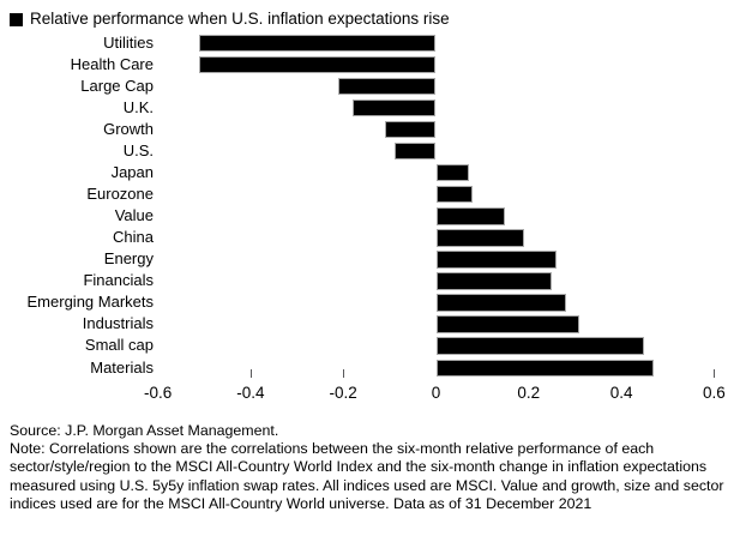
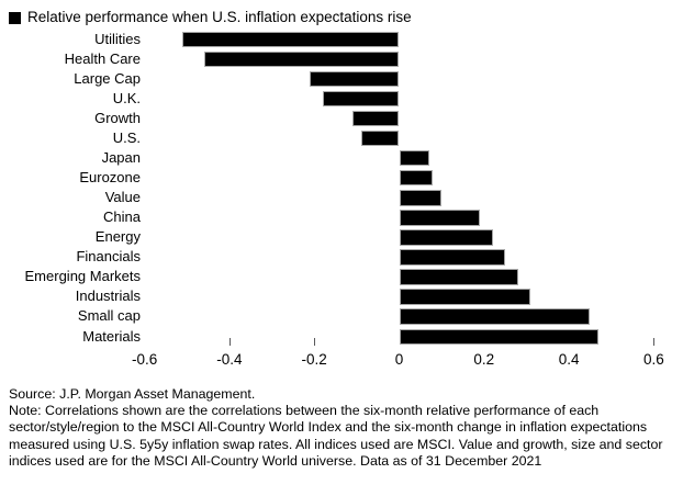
Health Care: -0.51 -> -0.46
Value: 0.15 -> 0.10
Energy: 0.26 -> 0.22
